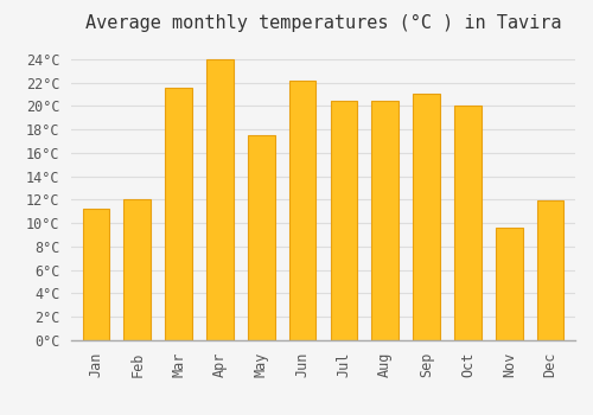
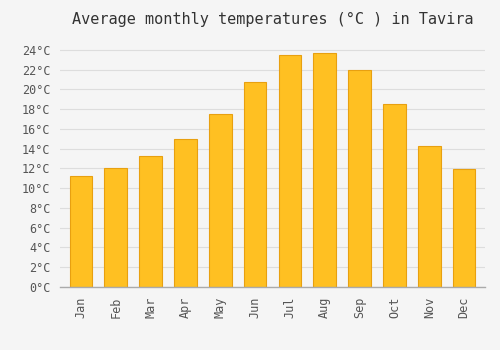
Mar: 21.6°C -> 13.3°C
Apr: 24.0°C -> 15.0°C
Jun: 22.2°C -> 20.7°C
Jul: 20.4°C -> 23.5°C
Aug: 20.4°C -> 23.7°C
Sep: 21.0°C -> 22.0°C
Oct: 20.0°C -> 18.5°C
Nov: 9.6°C -> 14.3°C
